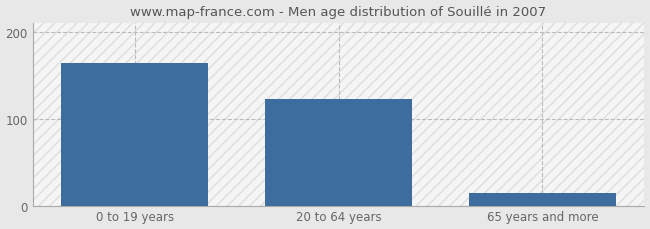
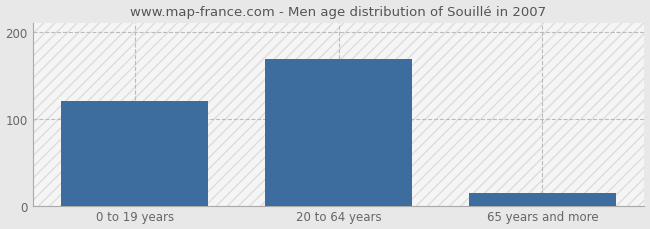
0 to 19 years: 164 -> 120
20 to 64 years: 122 -> 168
